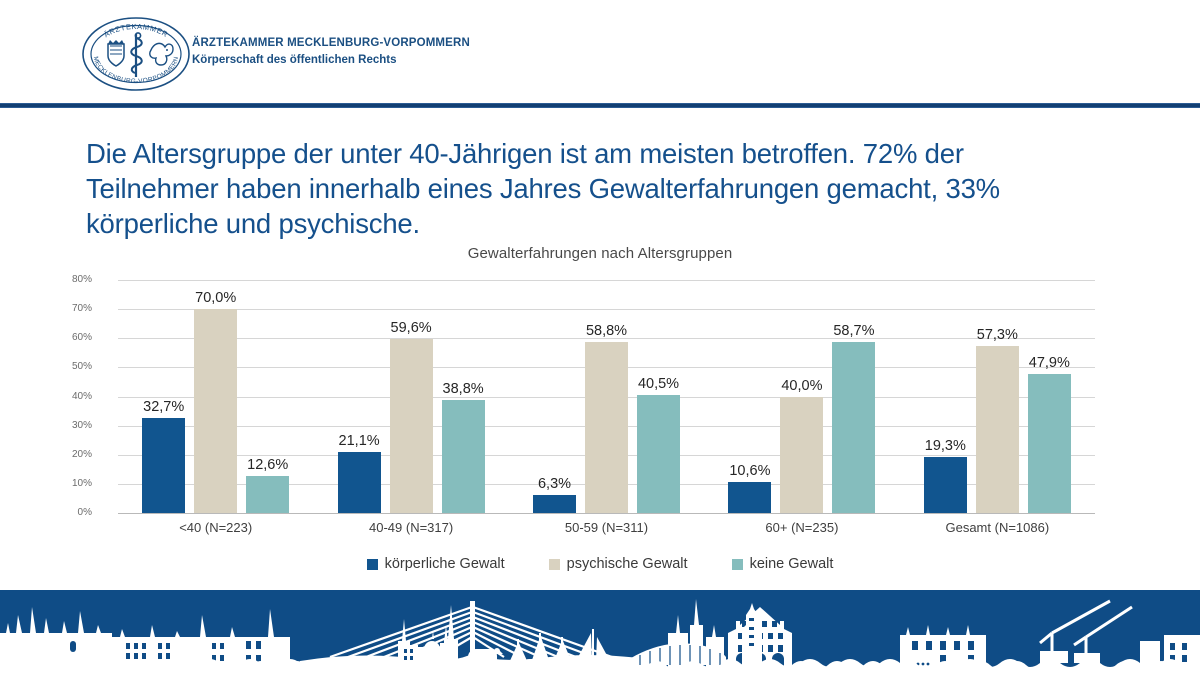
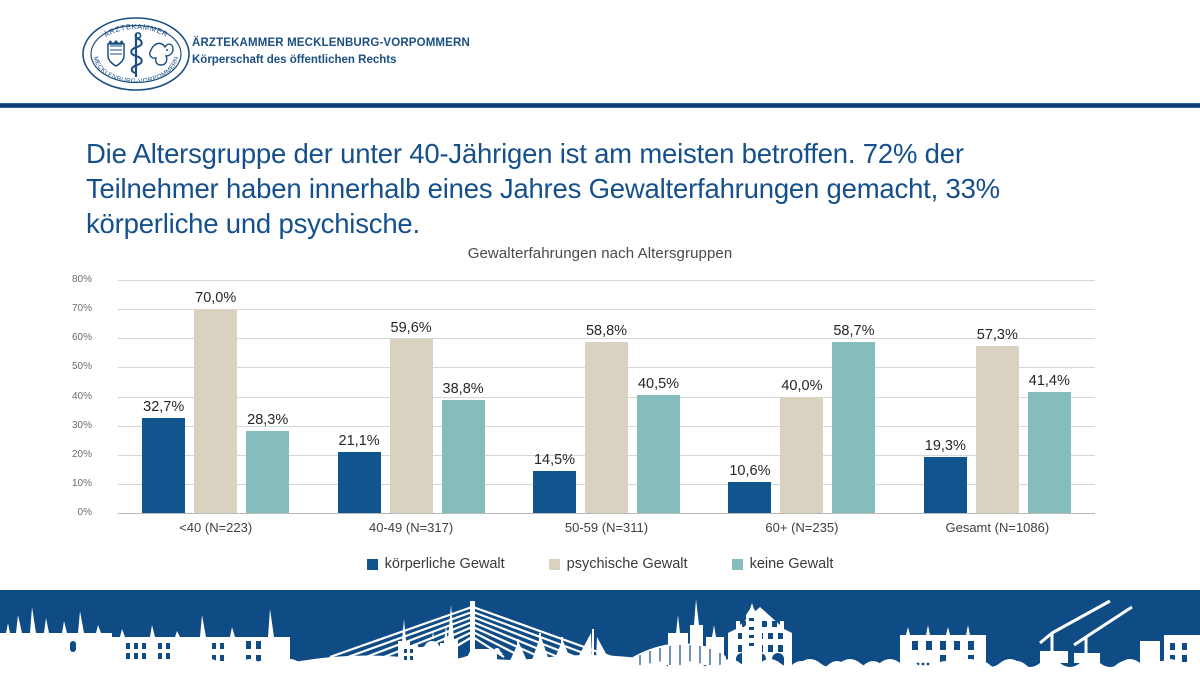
keine Gewalt/<40 (N=223): 12,6% -> 28,3%
körperliche Gewalt/50-59 (N=311): 6,3% -> 14,5%
keine Gewalt/Gesamt (N=1086): 47,9% -> 41,4%
